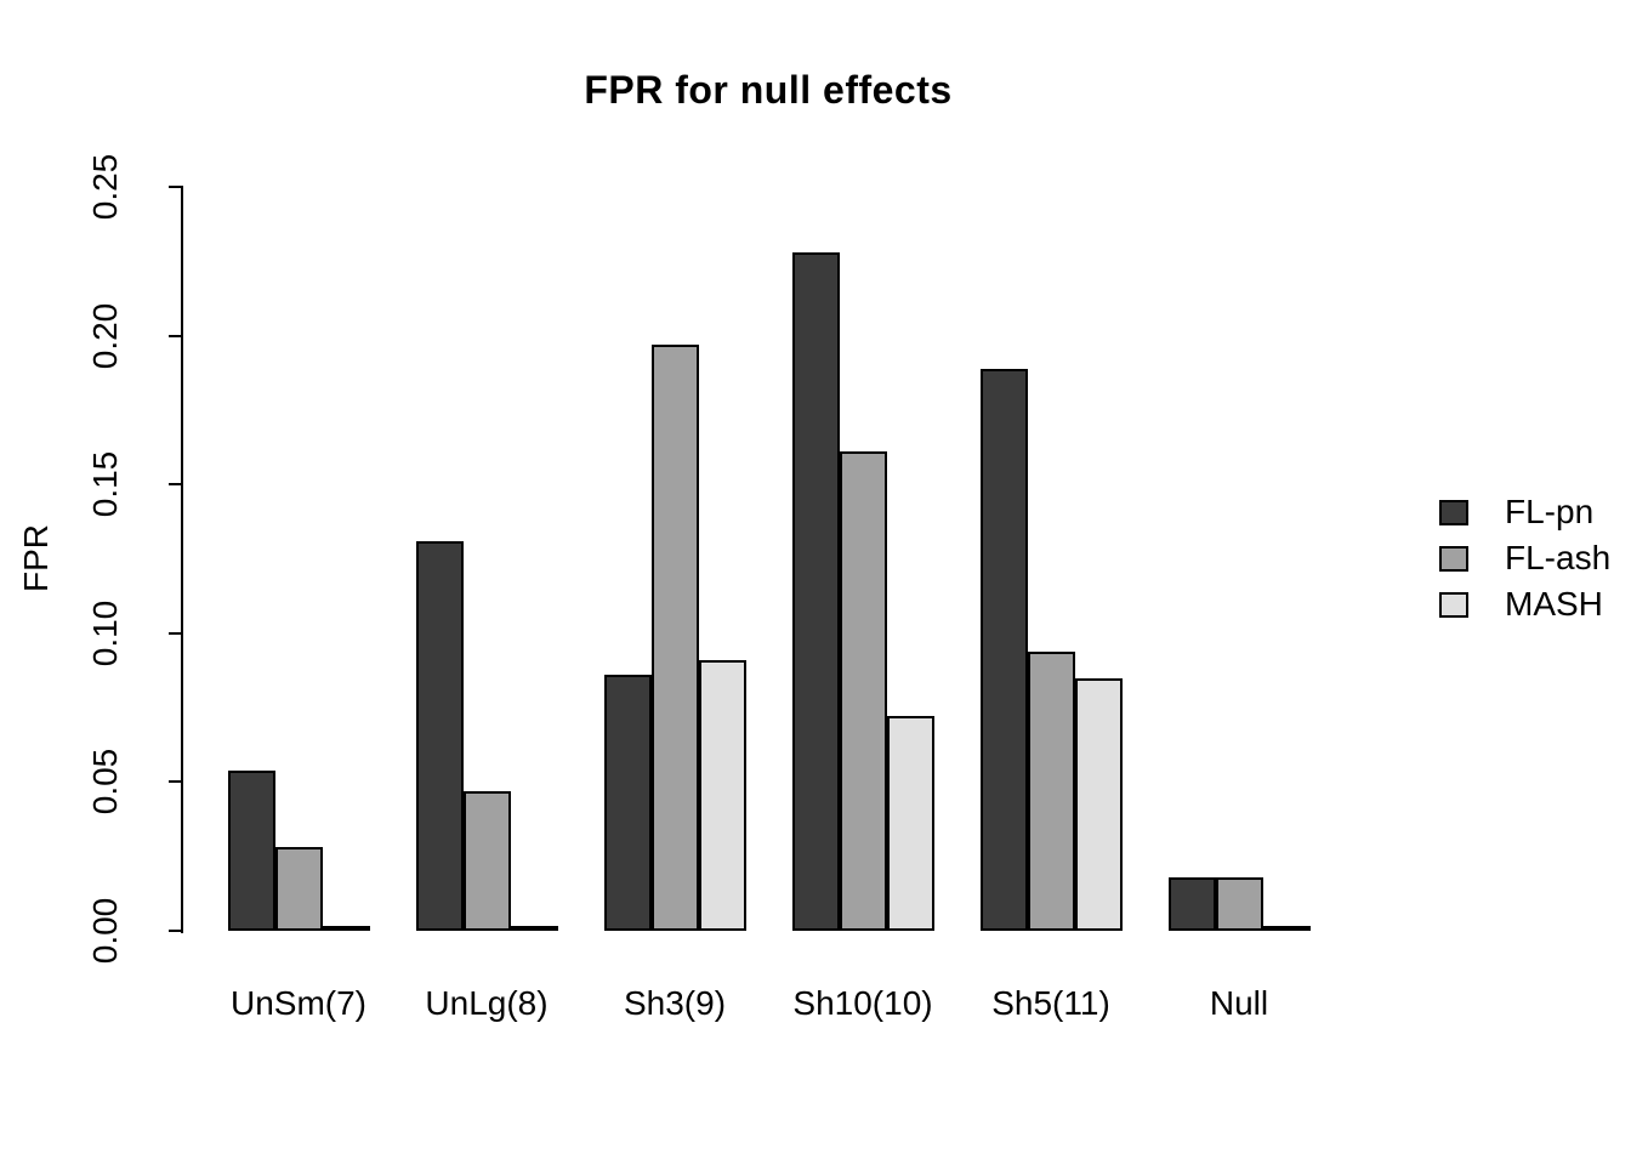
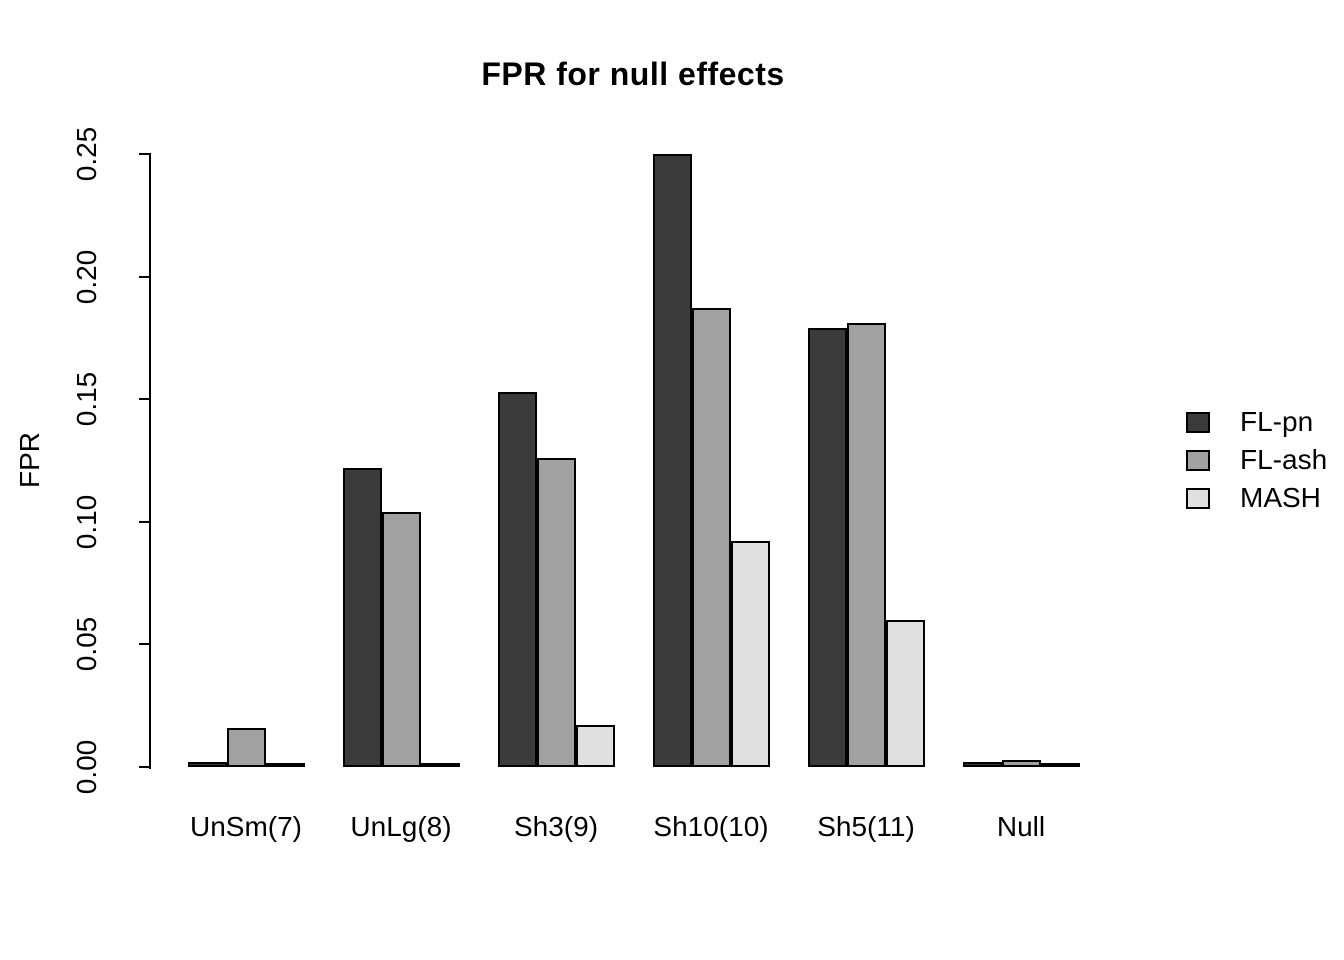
FL-pn/UnSm(7): 0.054 -> 0.002
FL-ash/UnSm(7): 0.028 -> 0.016
FL-pn/UnLg(8): 0.131 -> 0.122
FL-ash/UnLg(8): 0.047 -> 0.104
FL-pn/Sh3(9): 0.086 -> 0.153
FL-ash/Sh3(9): 0.197 -> 0.126
MASH/Sh3(9): 0.091 -> 0.017
FL-pn/Sh10(10): 0.228 -> 0.250
FL-ash/Sh10(10): 0.161 -> 0.187
MASH/Sh10(10): 0.072 -> 0.092
FL-pn/Sh5(11): 0.189 -> 0.179
FL-ash/Sh5(11): 0.094 -> 0.181
MASH/Sh5(11): 0.085 -> 0.060
FL-pn/Null: 0.018 -> 0.002
FL-ash/Null: 0.018 -> 0.003
